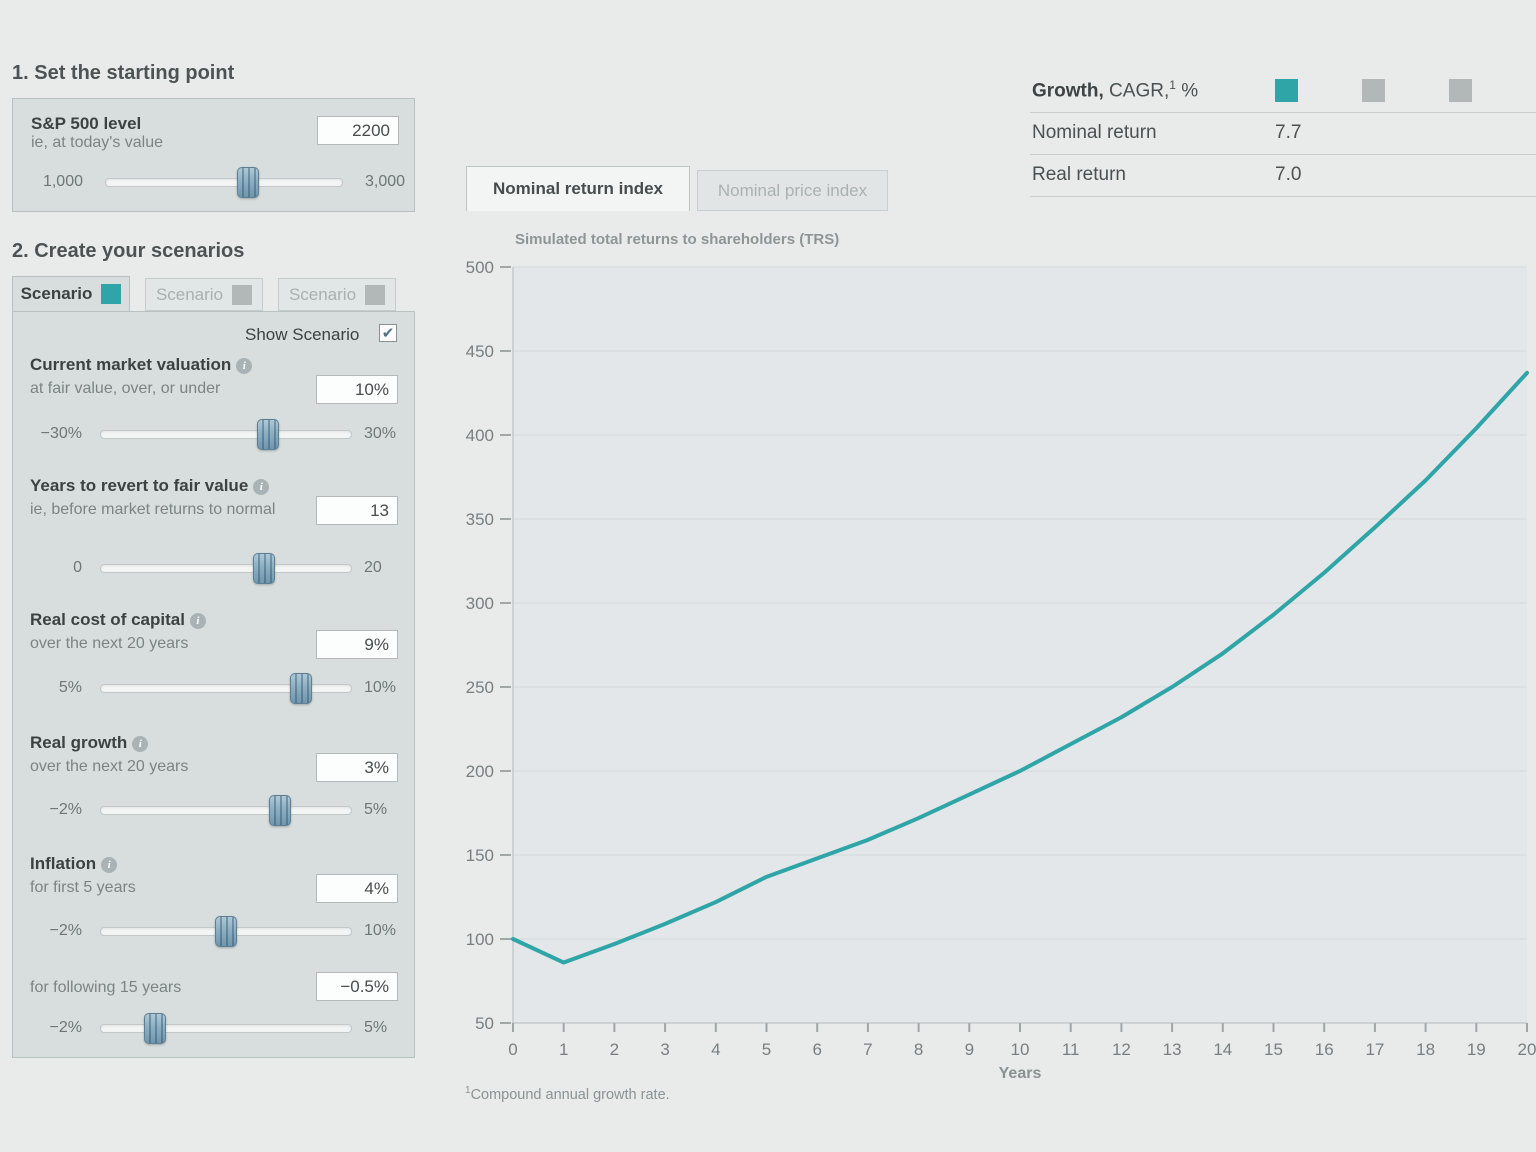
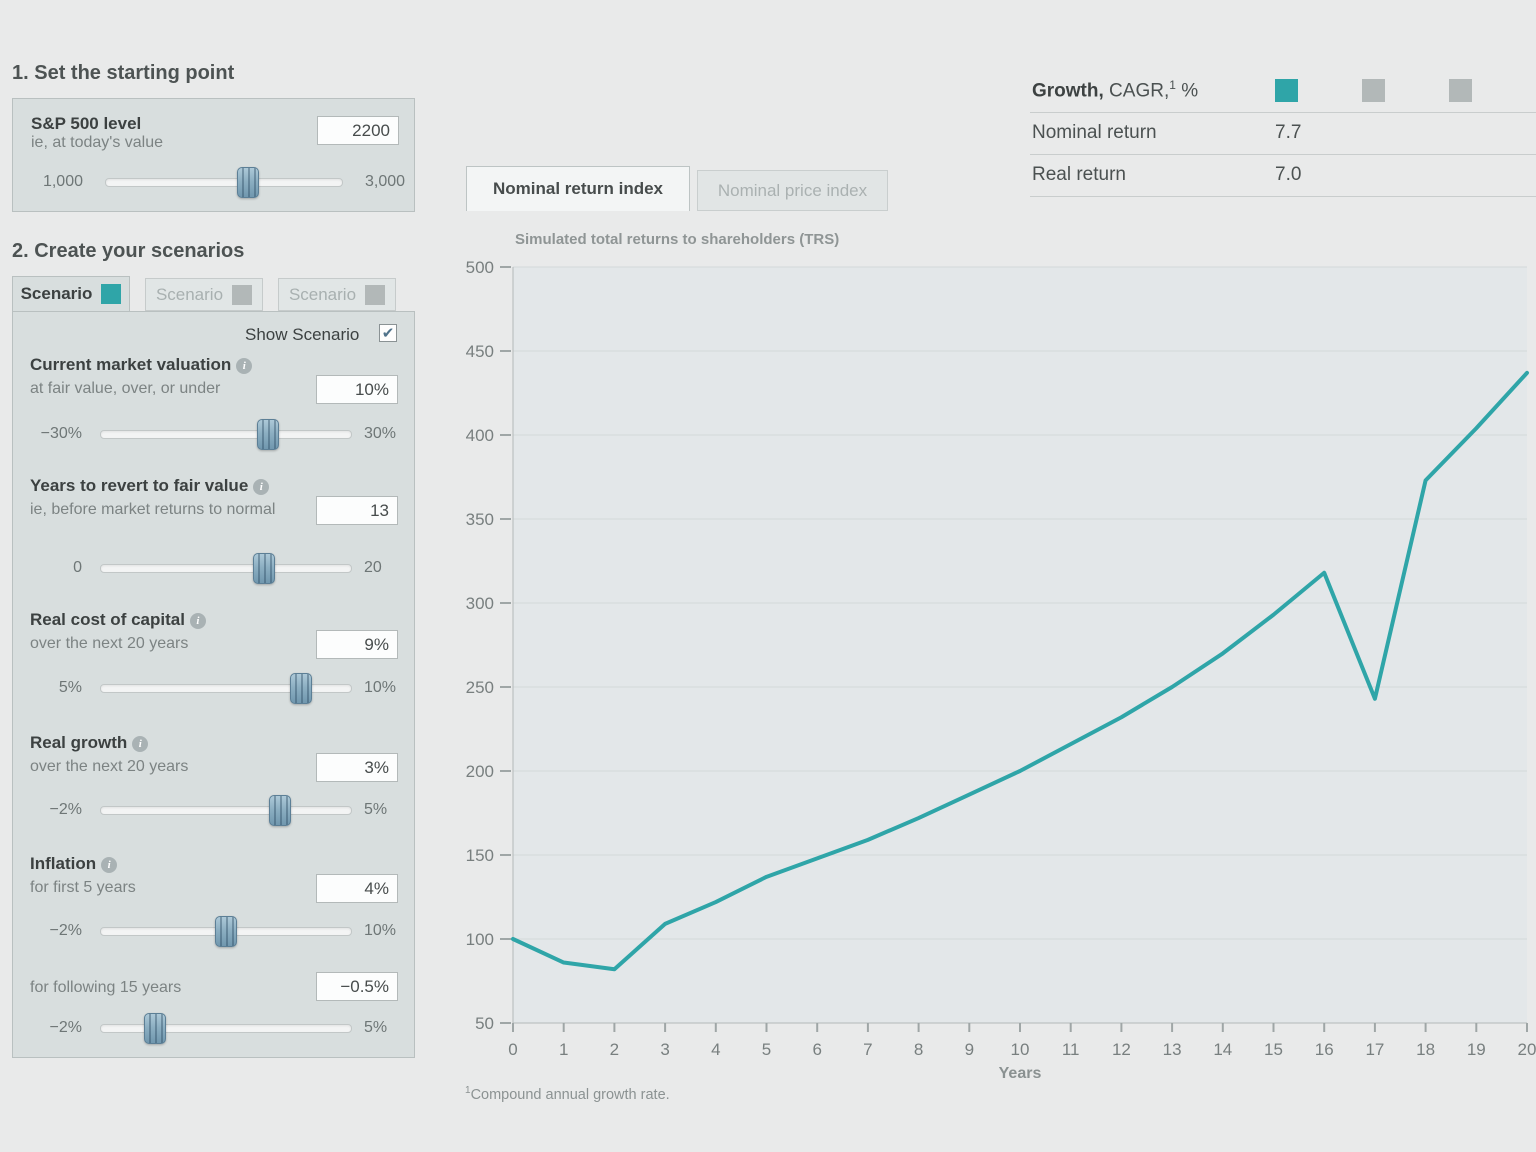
2: 97 -> 82
17: 345 -> 243
